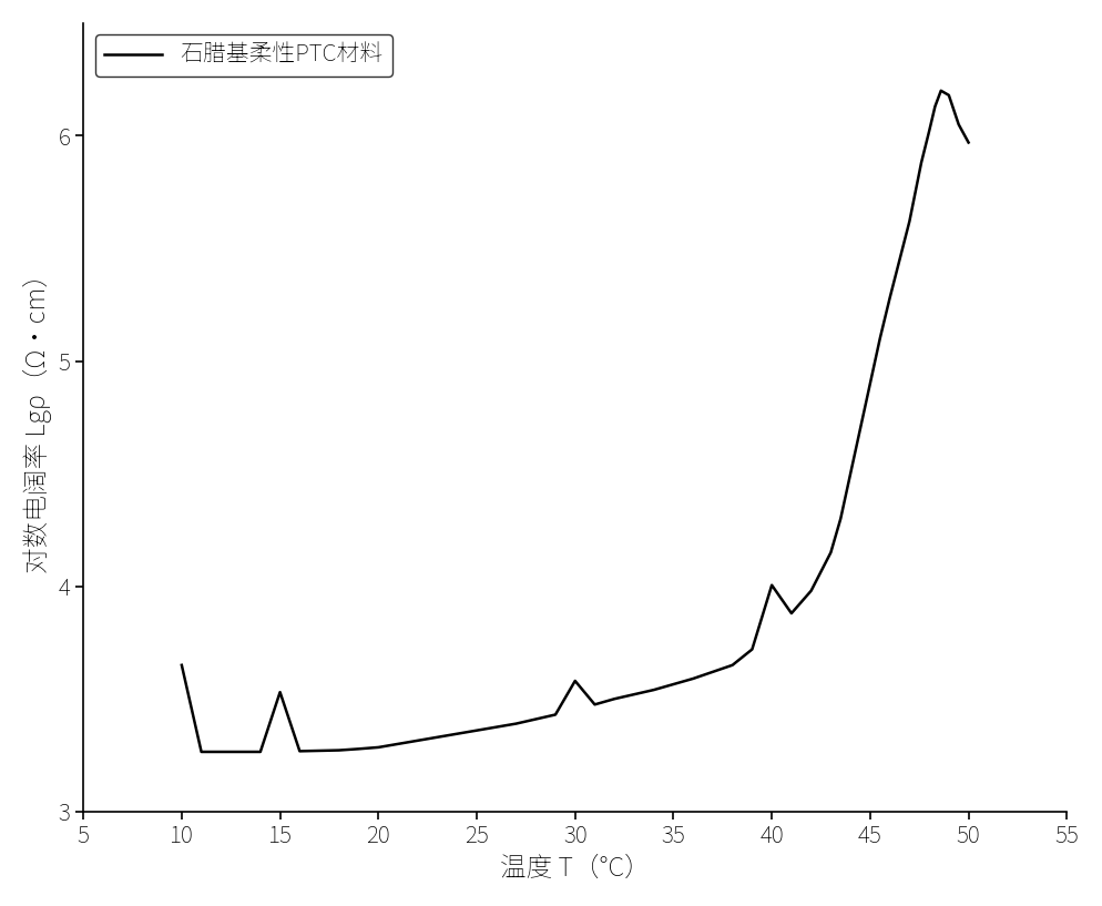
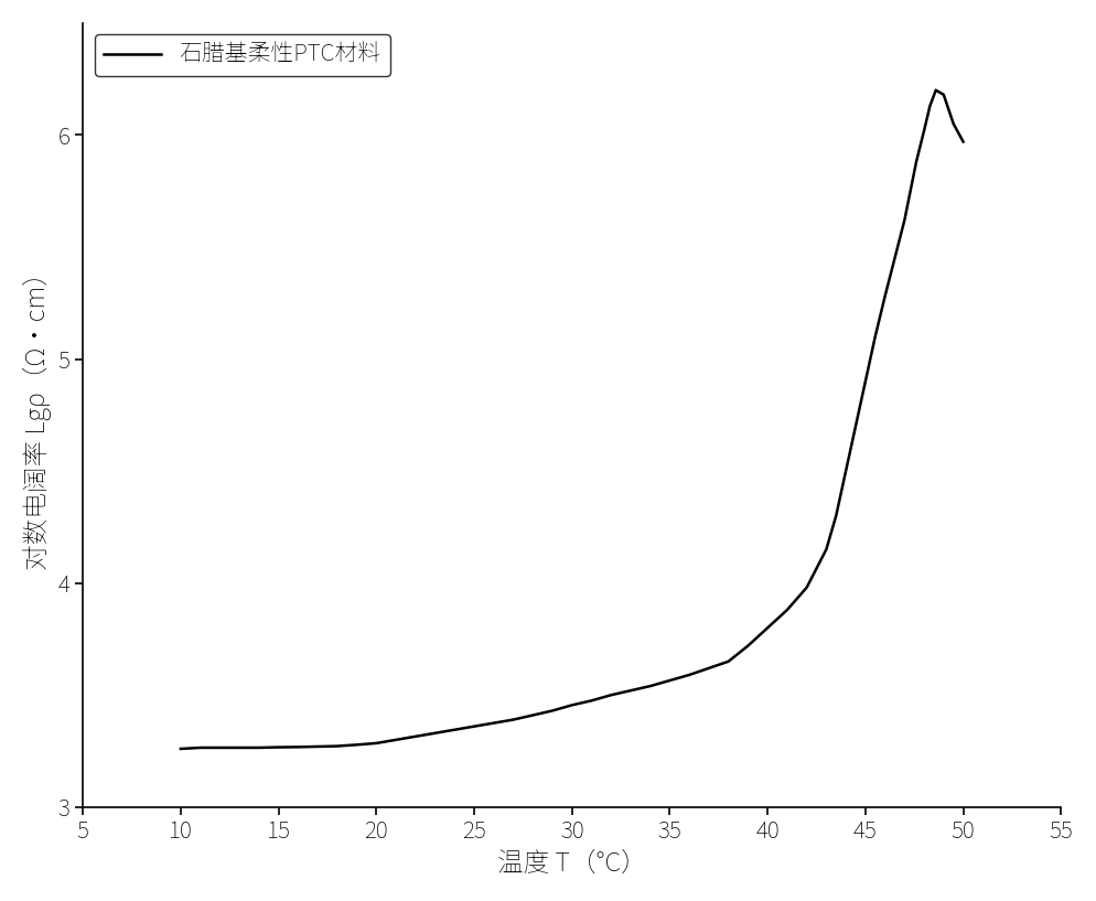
10: 3.650 -> 3.260
15: 3.530 -> 3.267
30: 3.580 -> 3.455
40: 4.005 -> 3.800
